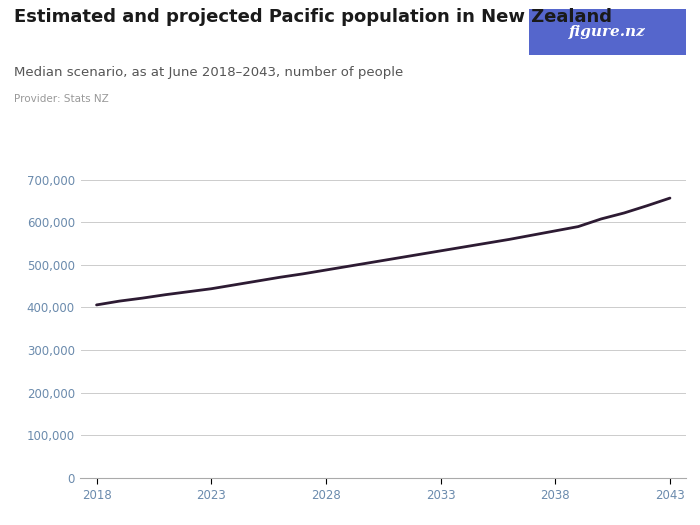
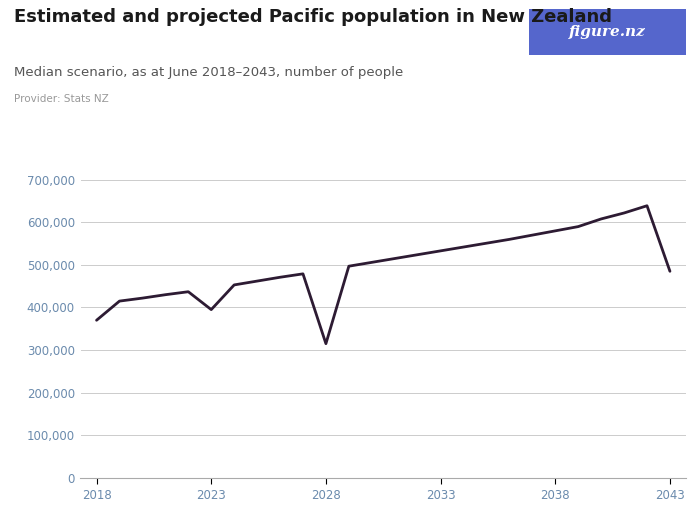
2018: 406,000 -> 370,000
2023: 444,000 -> 395,000
2028: 488,000 -> 315,000
2043: 657,000 -> 485,000
